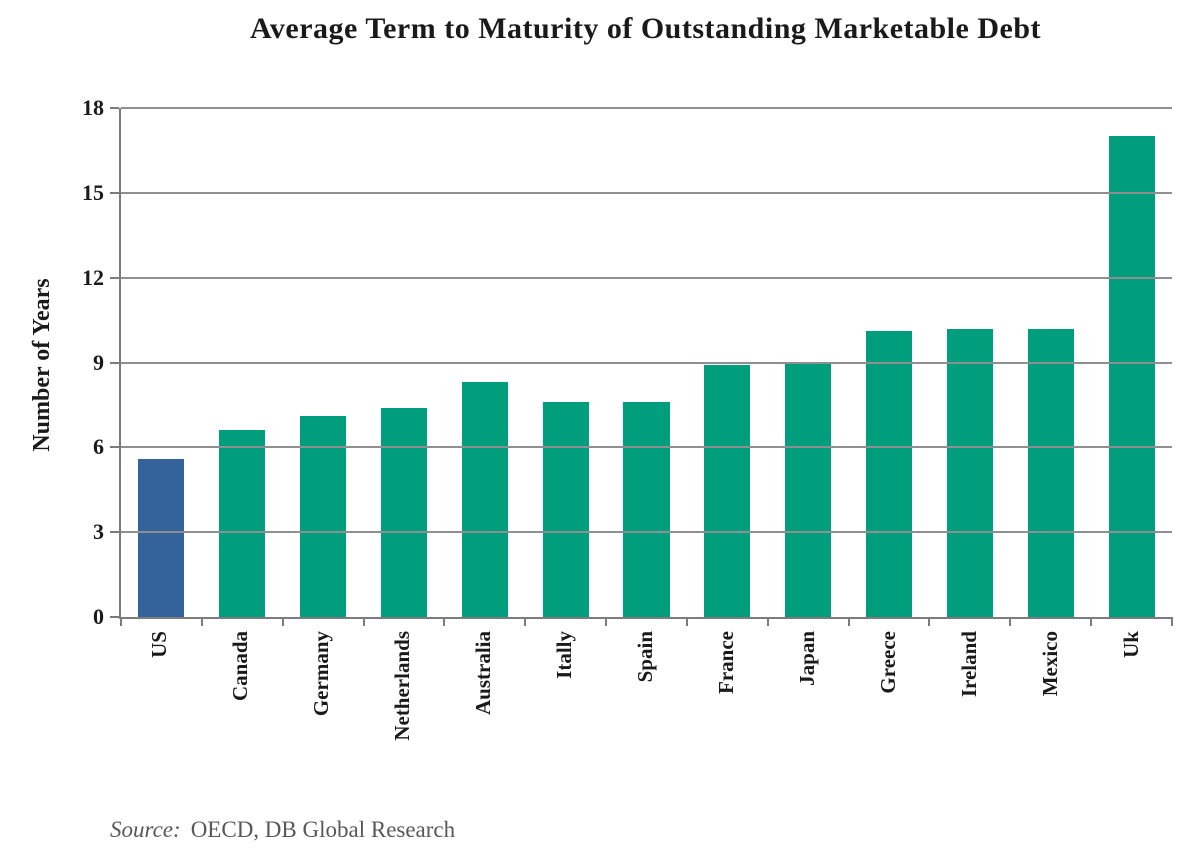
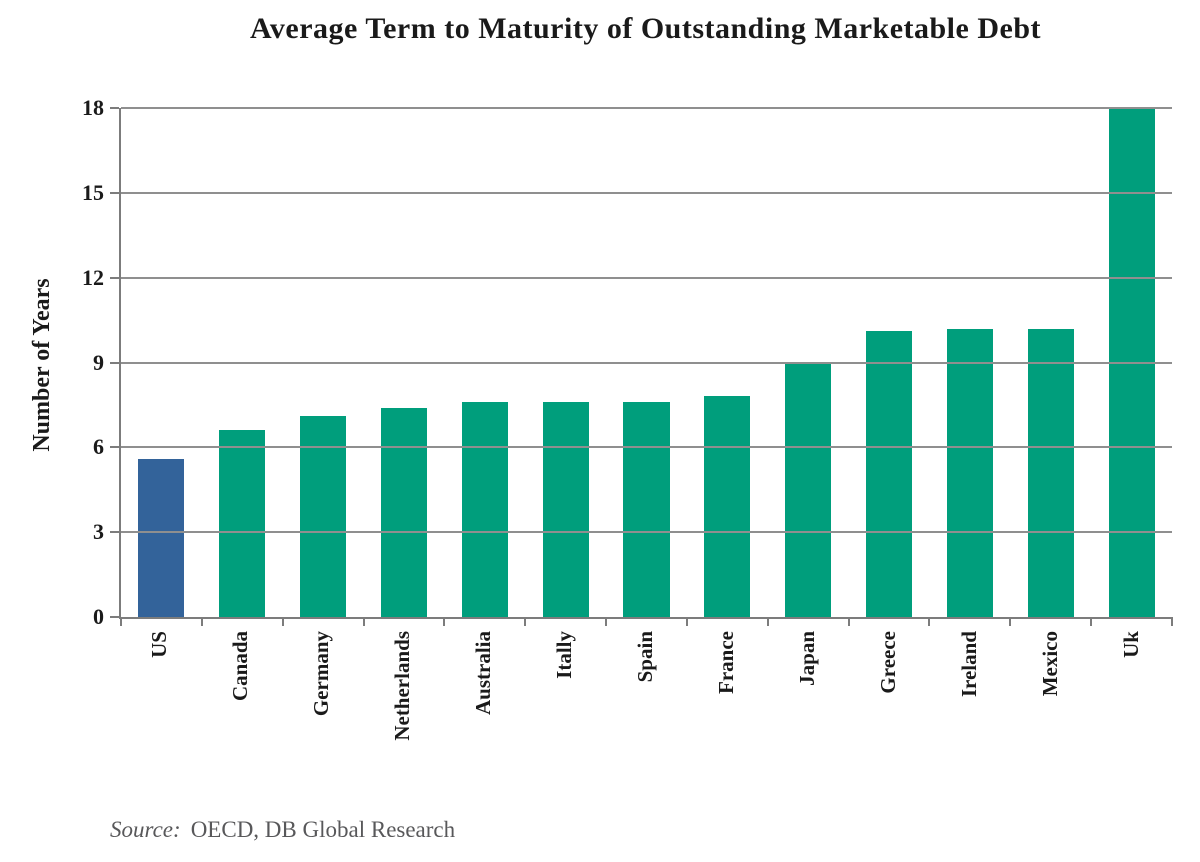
Australia: 8.3 -> 7.6
France: 8.9 -> 7.8
Uk: 17.0 -> 18.0
